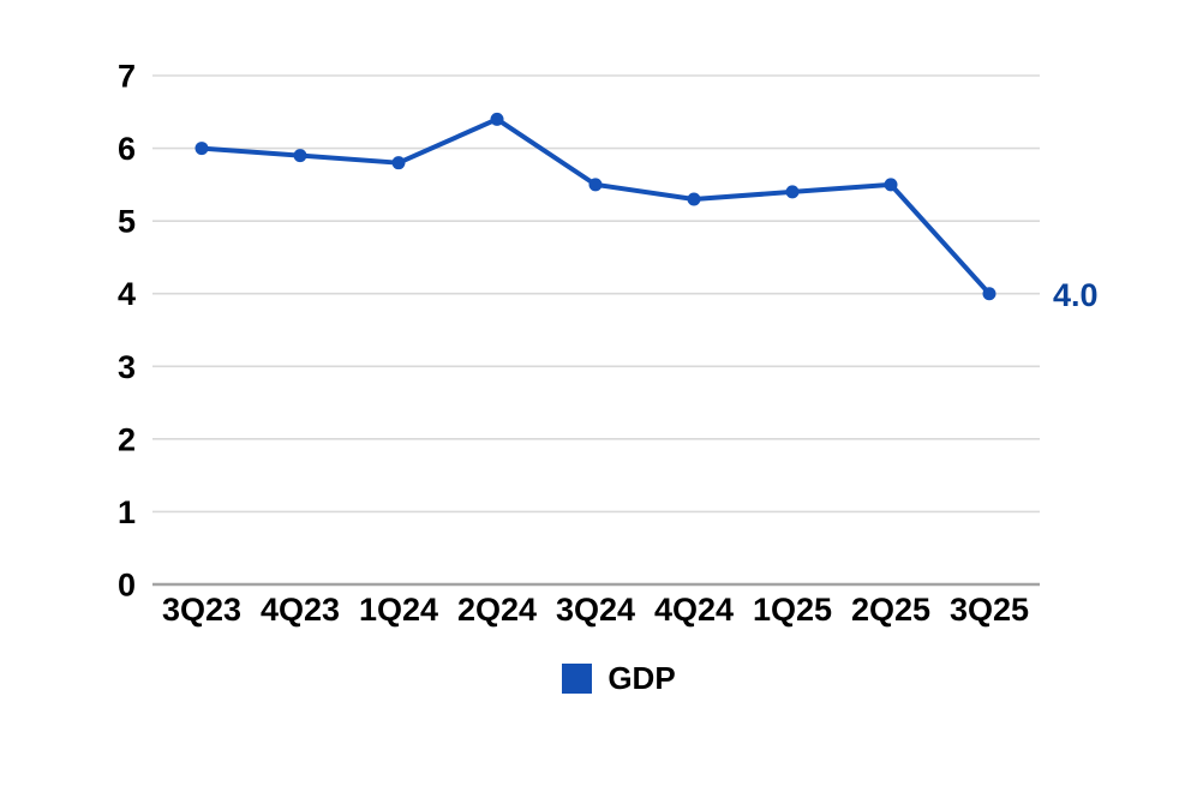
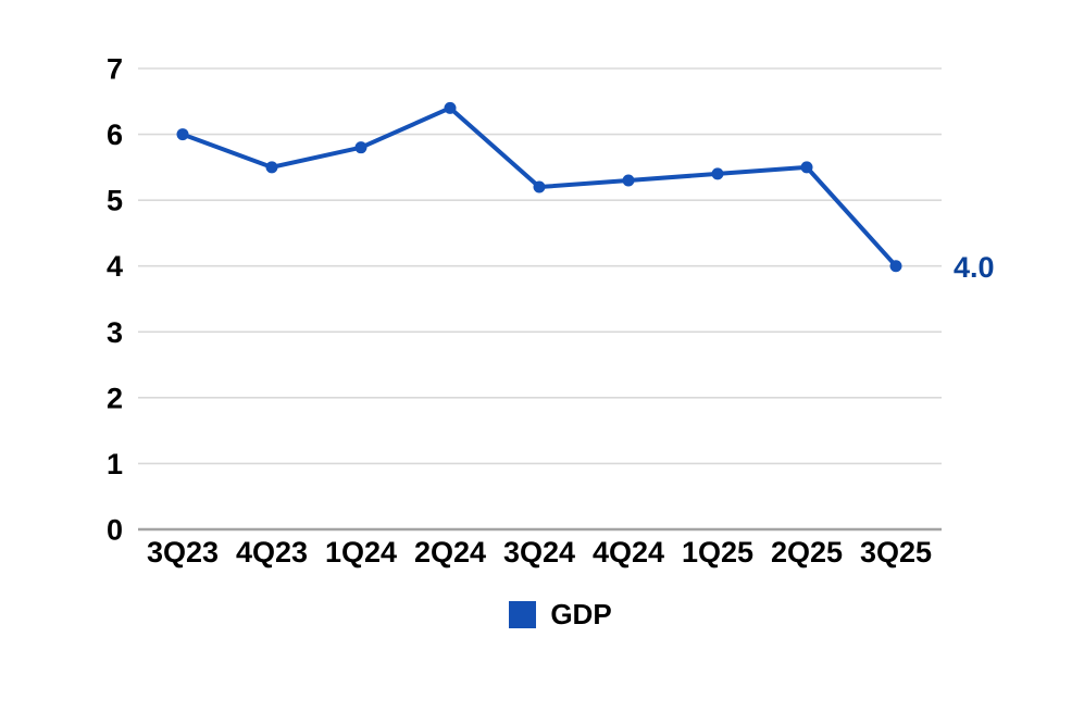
4Q23: 5.9 -> 5.5
3Q24: 5.5 -> 5.2
